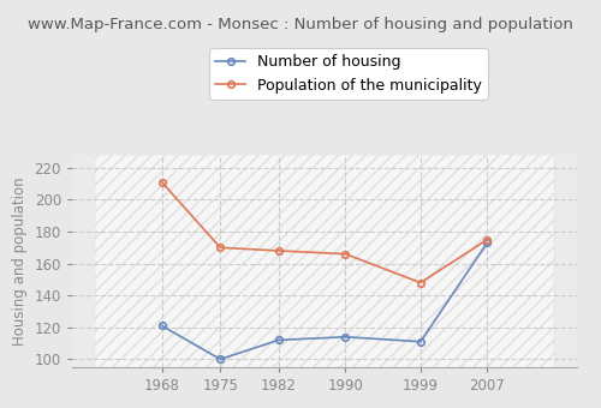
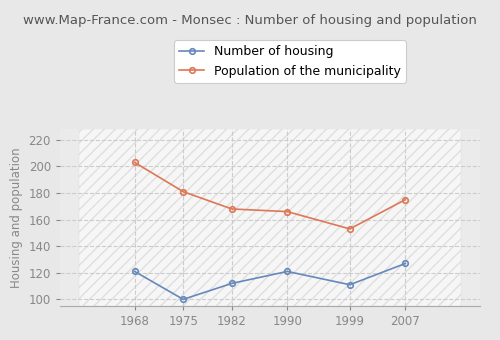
Population of the municipality/1968: 211 -> 203
Population of the municipality/1975: 170 -> 181
Number of housing/1990: 114 -> 121
Population of the municipality/1999: 148 -> 153
Number of housing/2007: 173 -> 127
